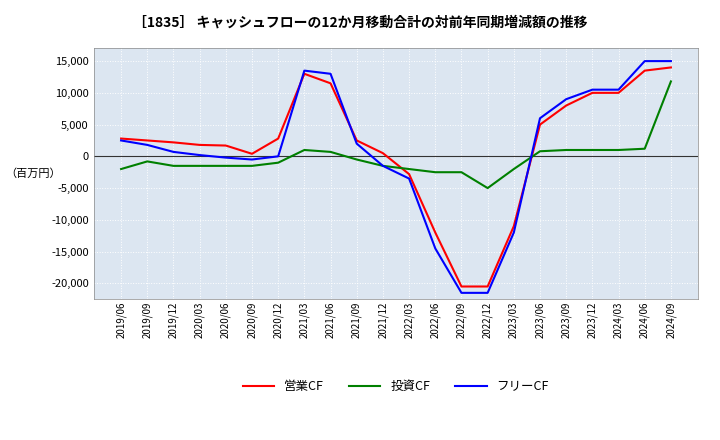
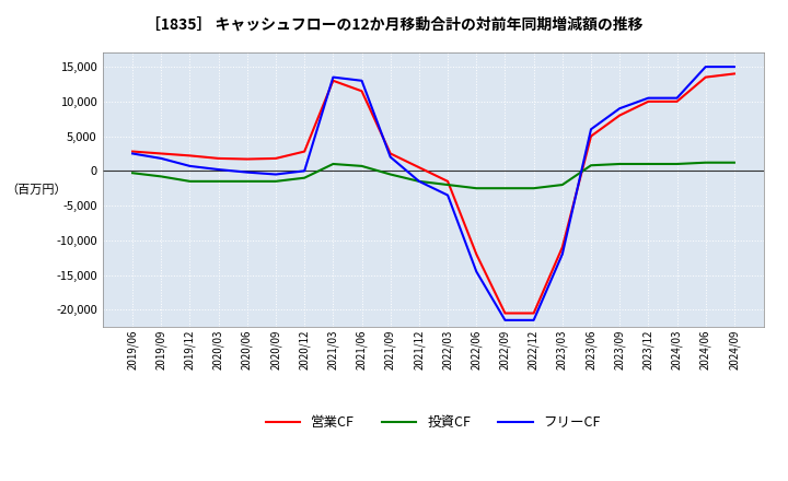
投資CF/2019/06: -2,000 -> -300
営業CF/2020/09: 400 -> 1,800
営業CF/2022/03: -2,800 -> -1,500
投資CF/2022/12: -5,000 -> -2,500
投資CF/2024/09: 11,800 -> 1,200
